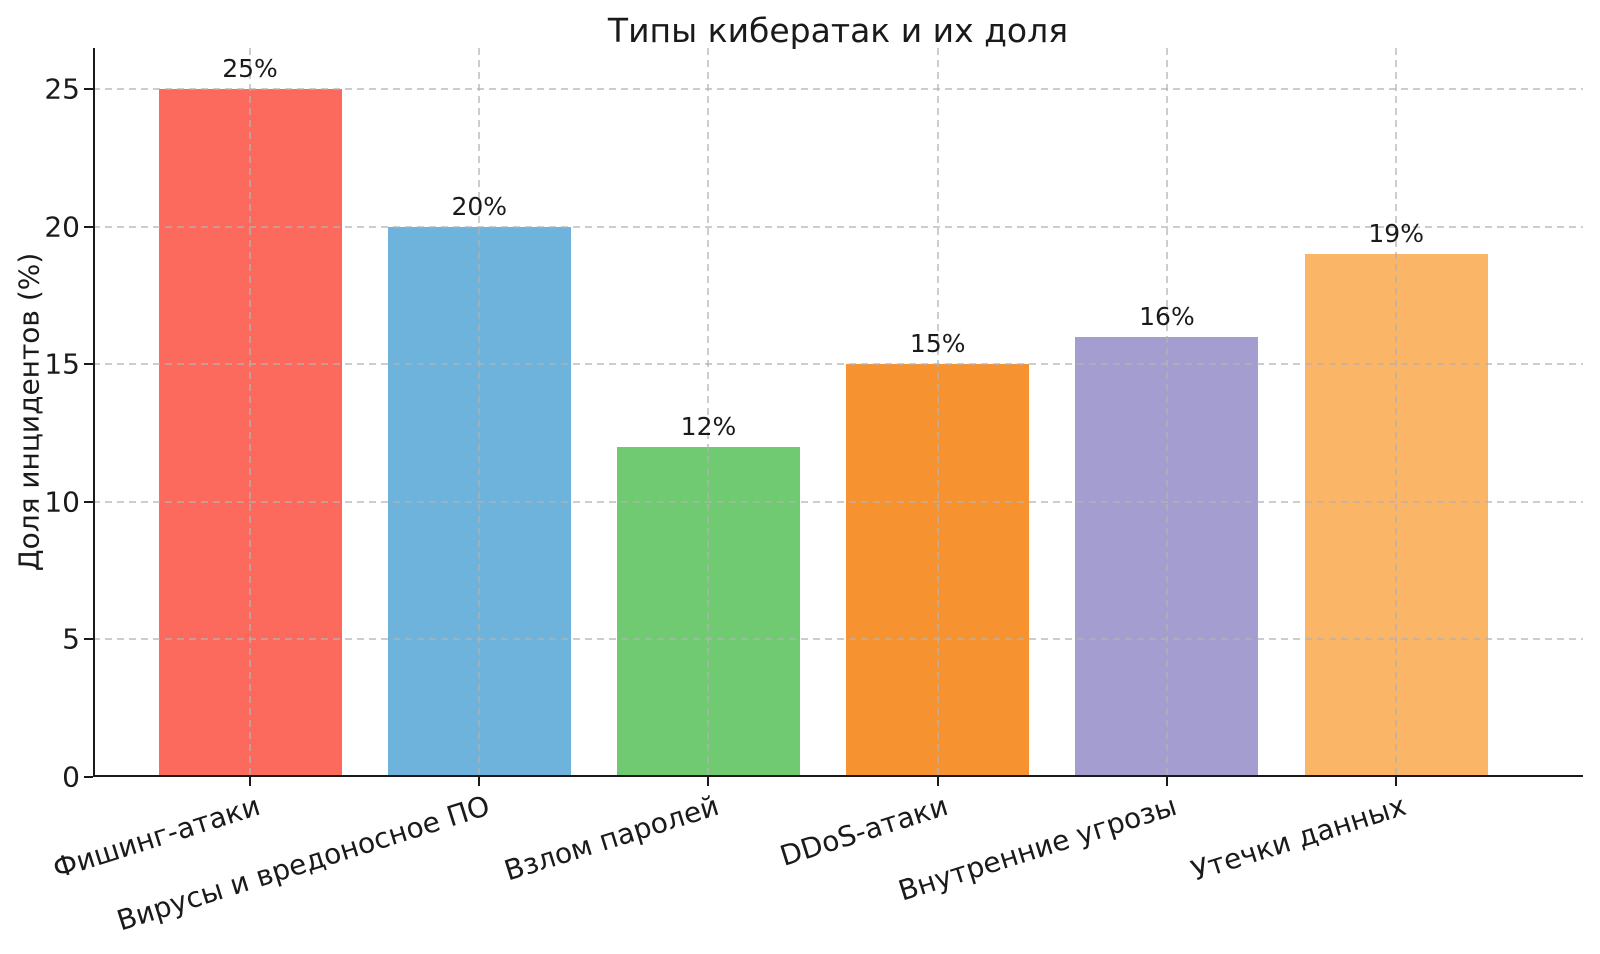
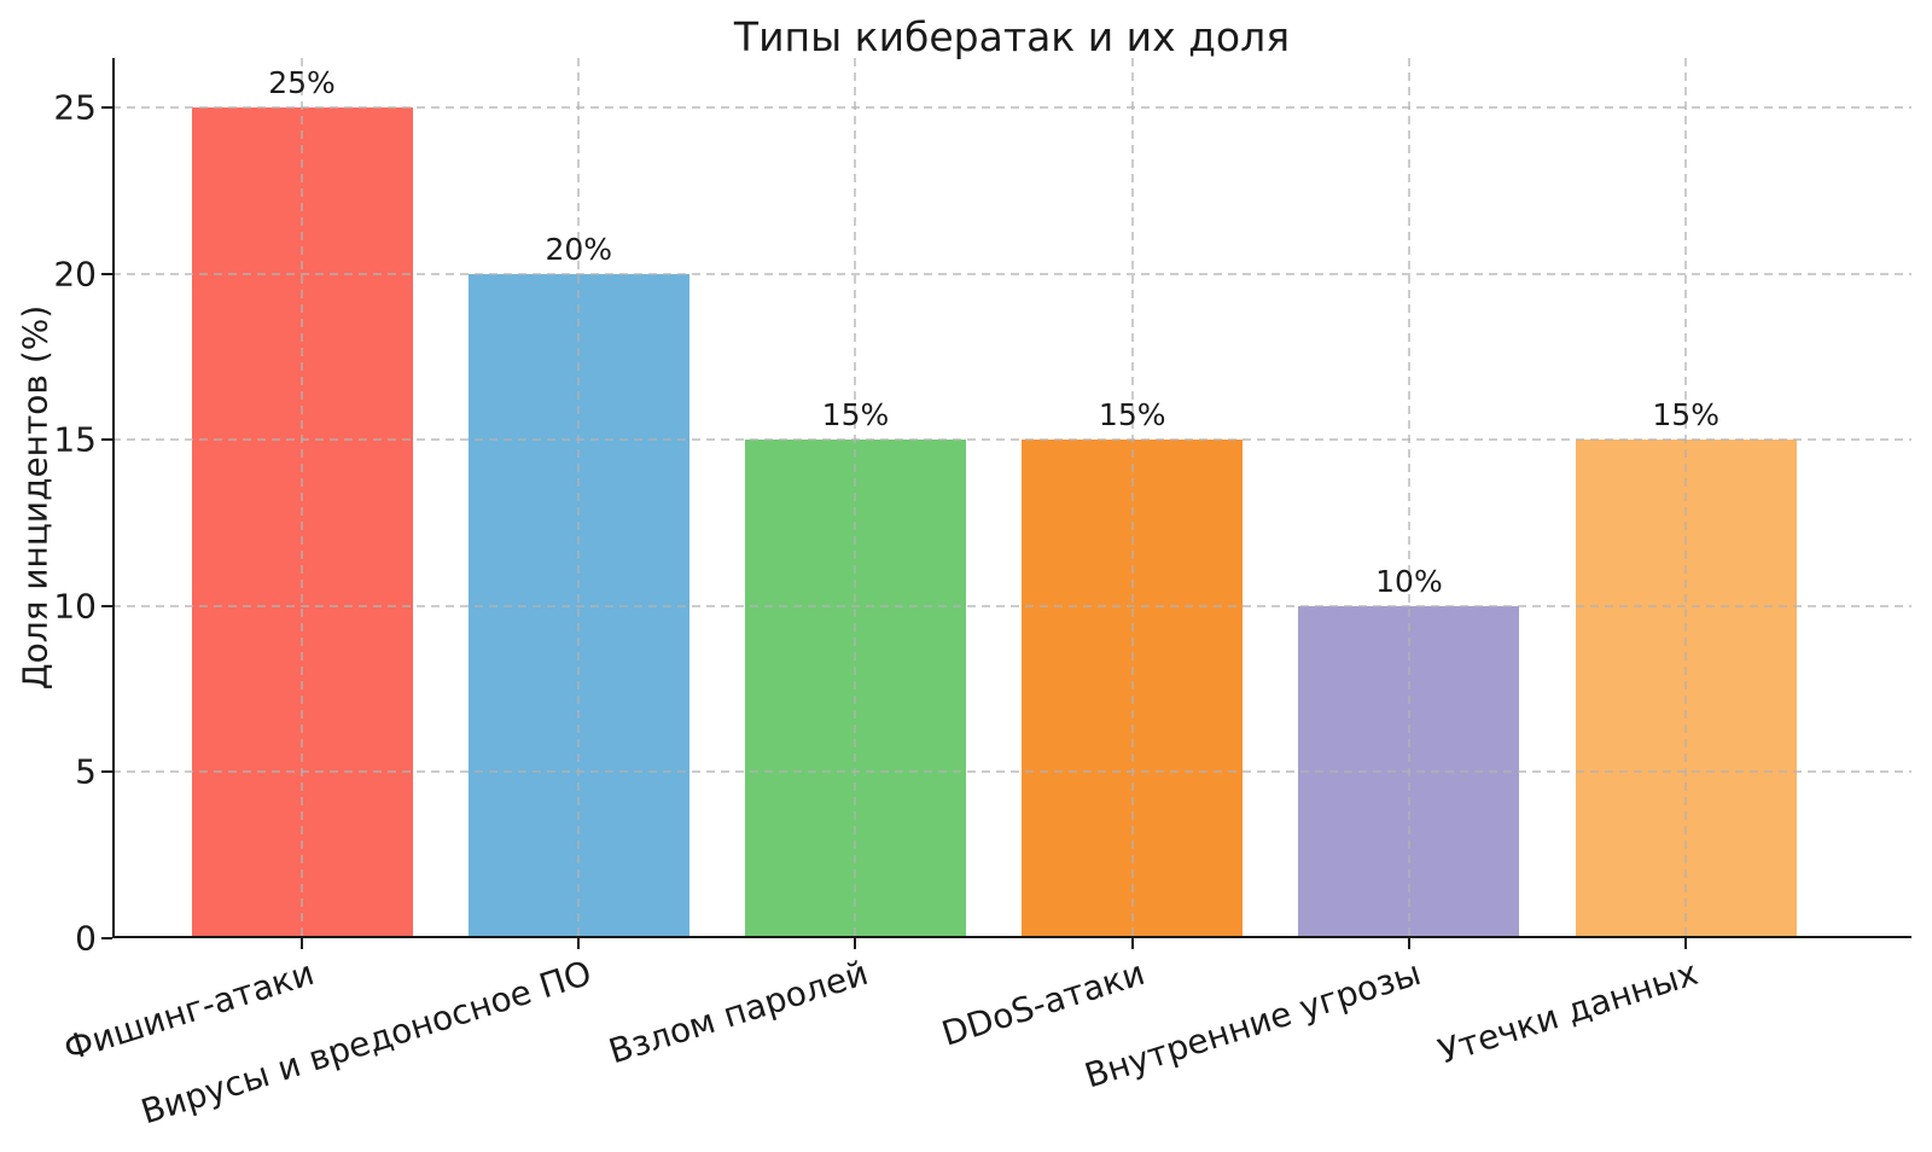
Взлом паролей: 12% -> 15%
Внутренние угрозы: 16% -> 10%
Утечки данных: 19% -> 15%
